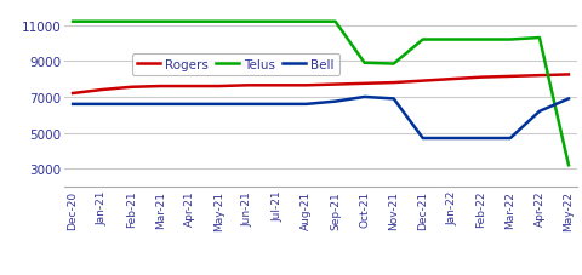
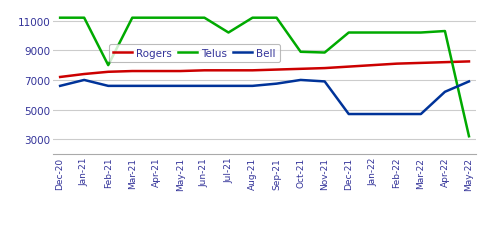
Bell/Jan-21: 6600 -> 7000
Telus/Feb-21: 11200 -> 8000
Telus/Jul-21: 11200 -> 10200
